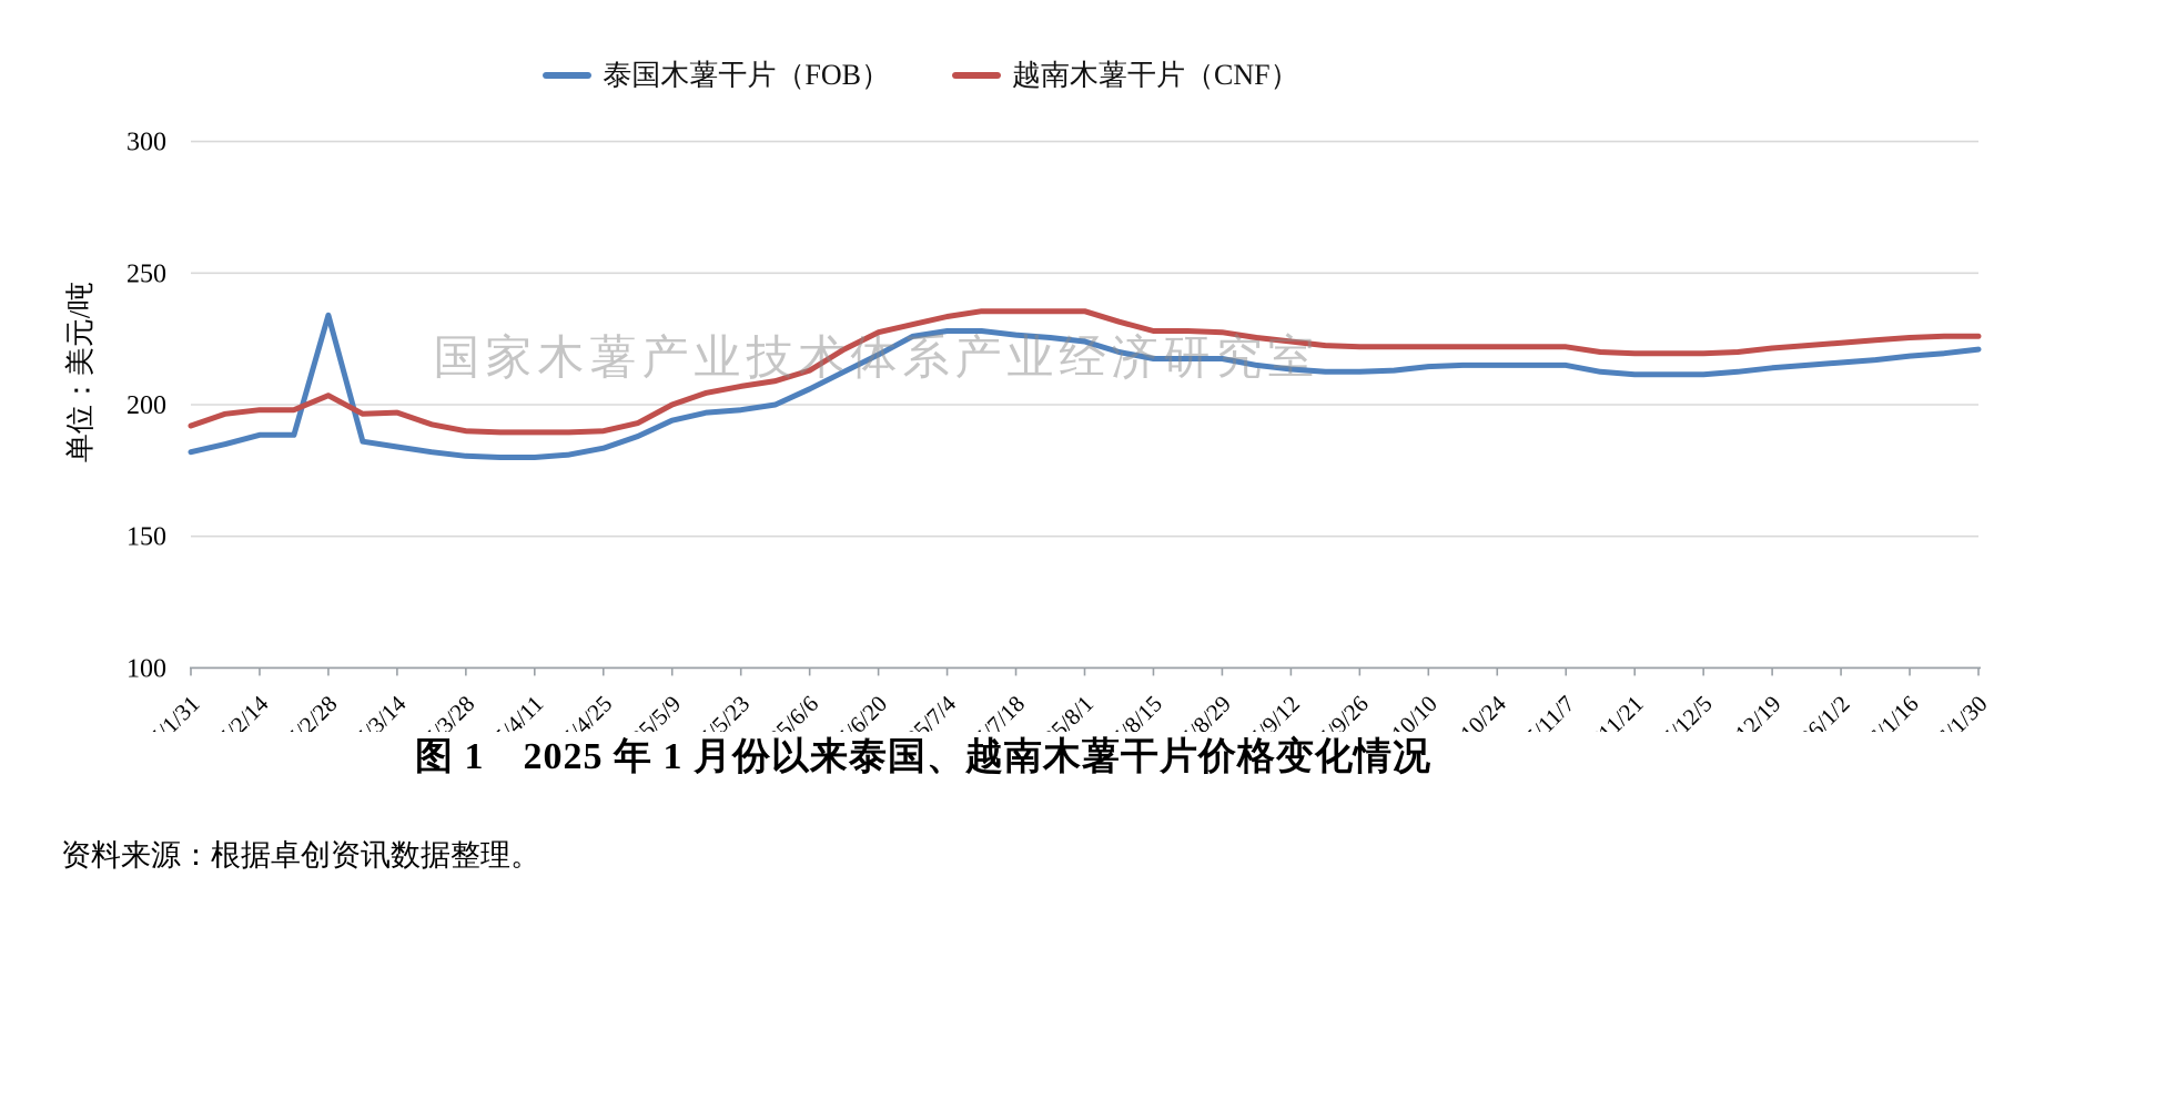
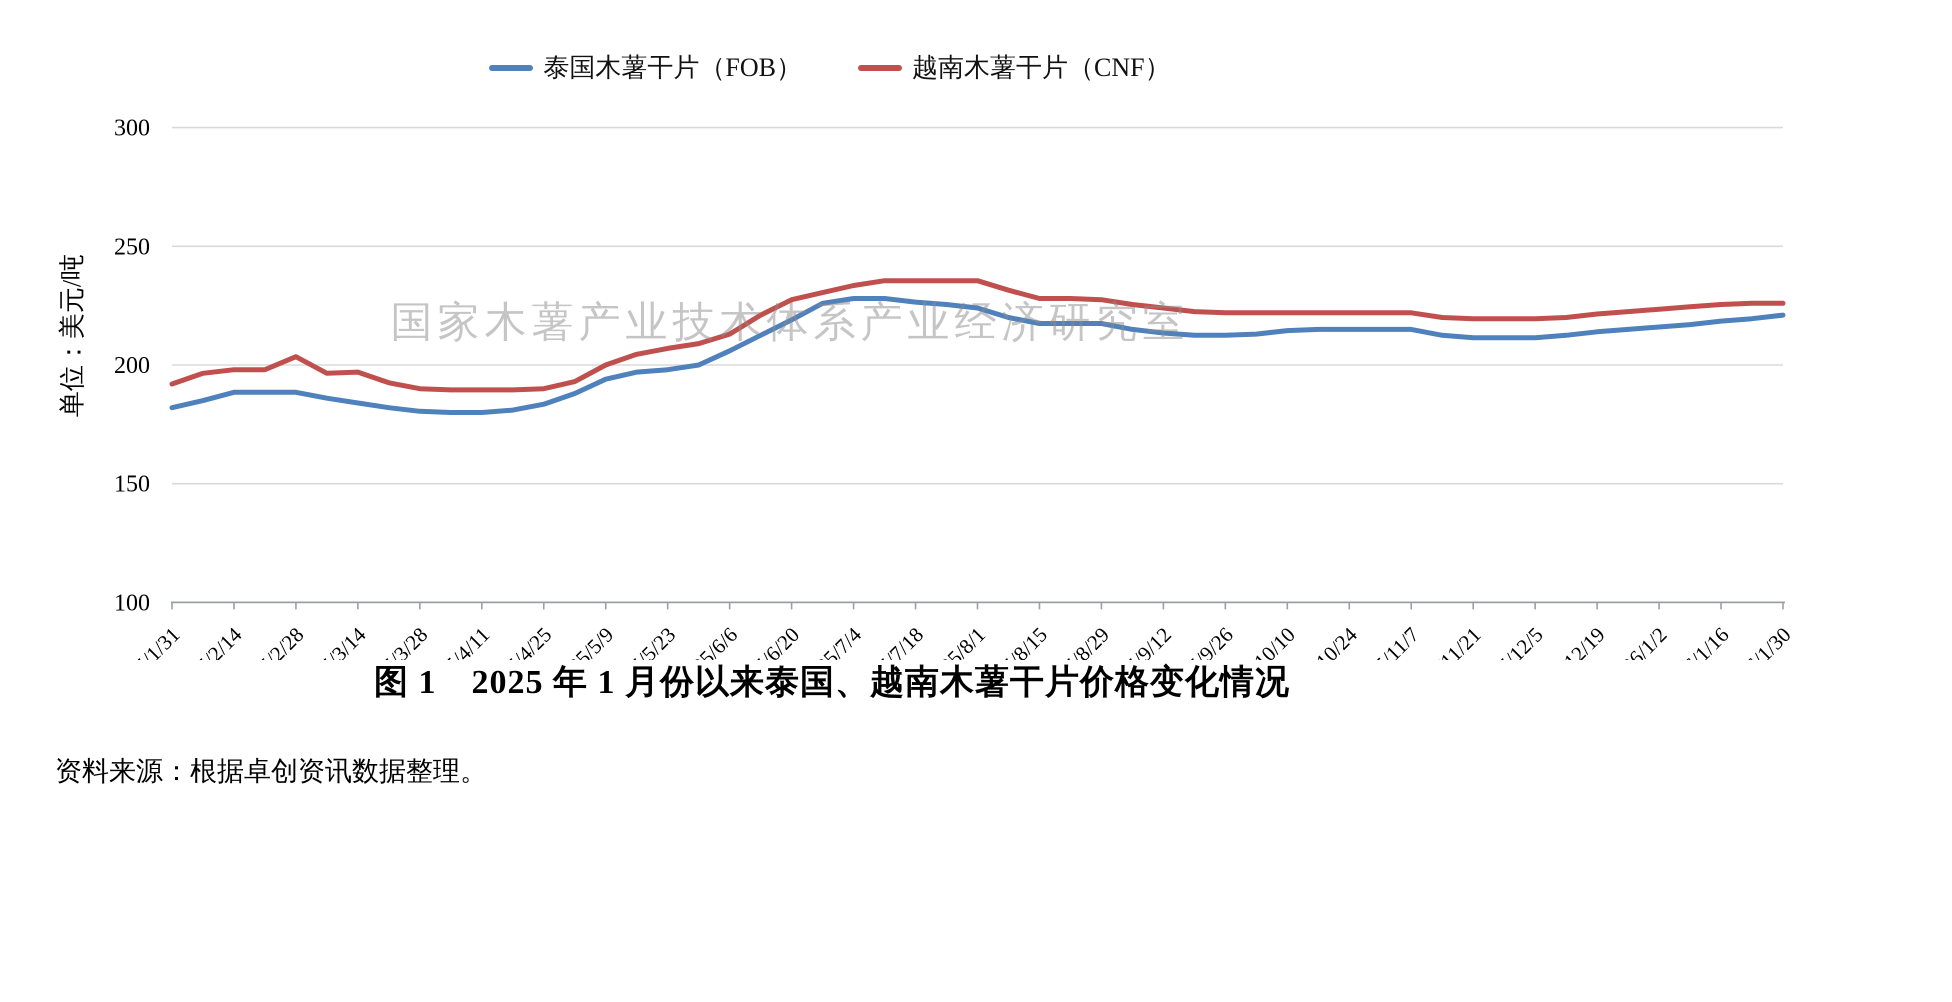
泰国木薯干片（FOB）/2025/2/28: 234 -> 188
